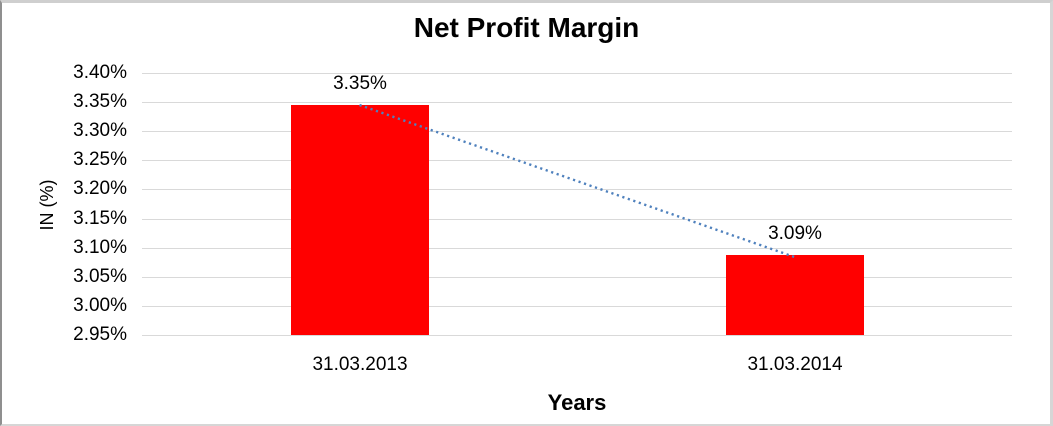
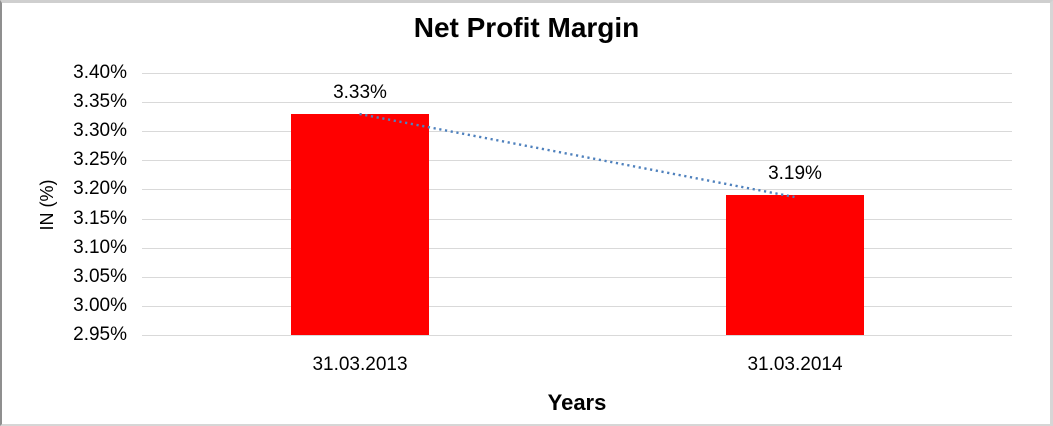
31.03.2013: 3.35% -> 3.33%
31.03.2014: 3.09% -> 3.19%
